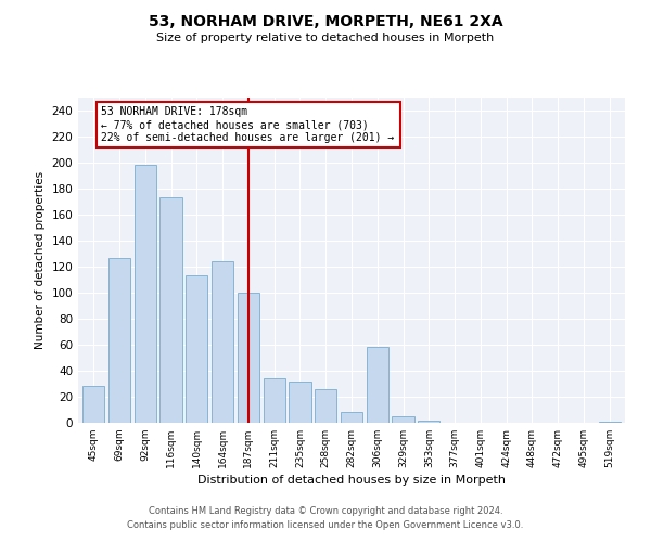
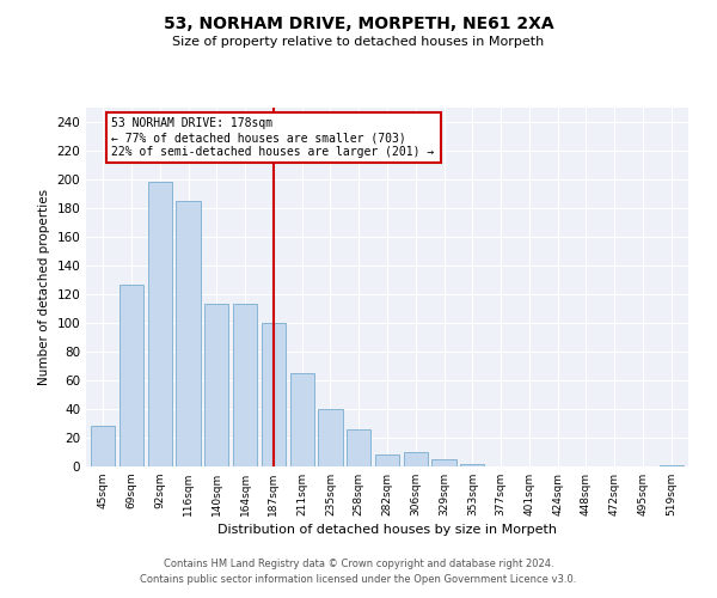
116sqm: 173 -> 185
164sqm: 124 -> 113
211sqm: 34 -> 65
235sqm: 32 -> 40
306sqm: 58 -> 10
